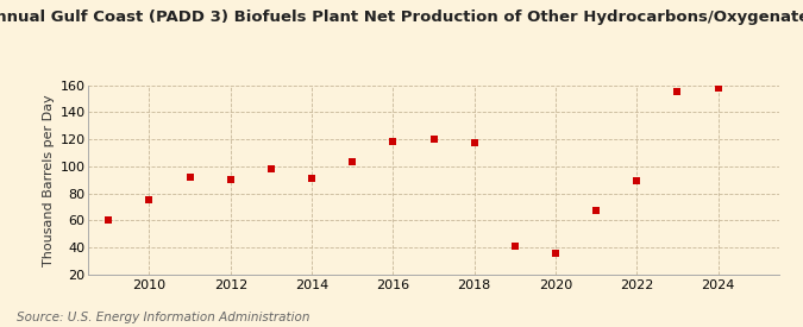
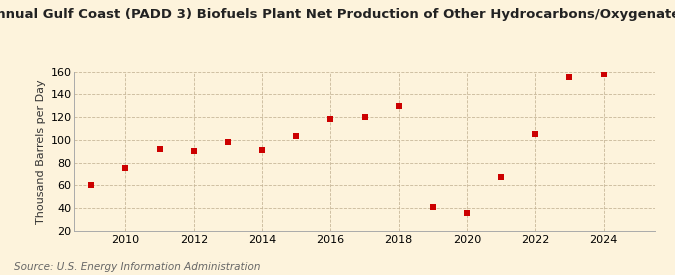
2018: 117 -> 130
2022: 89 -> 105
